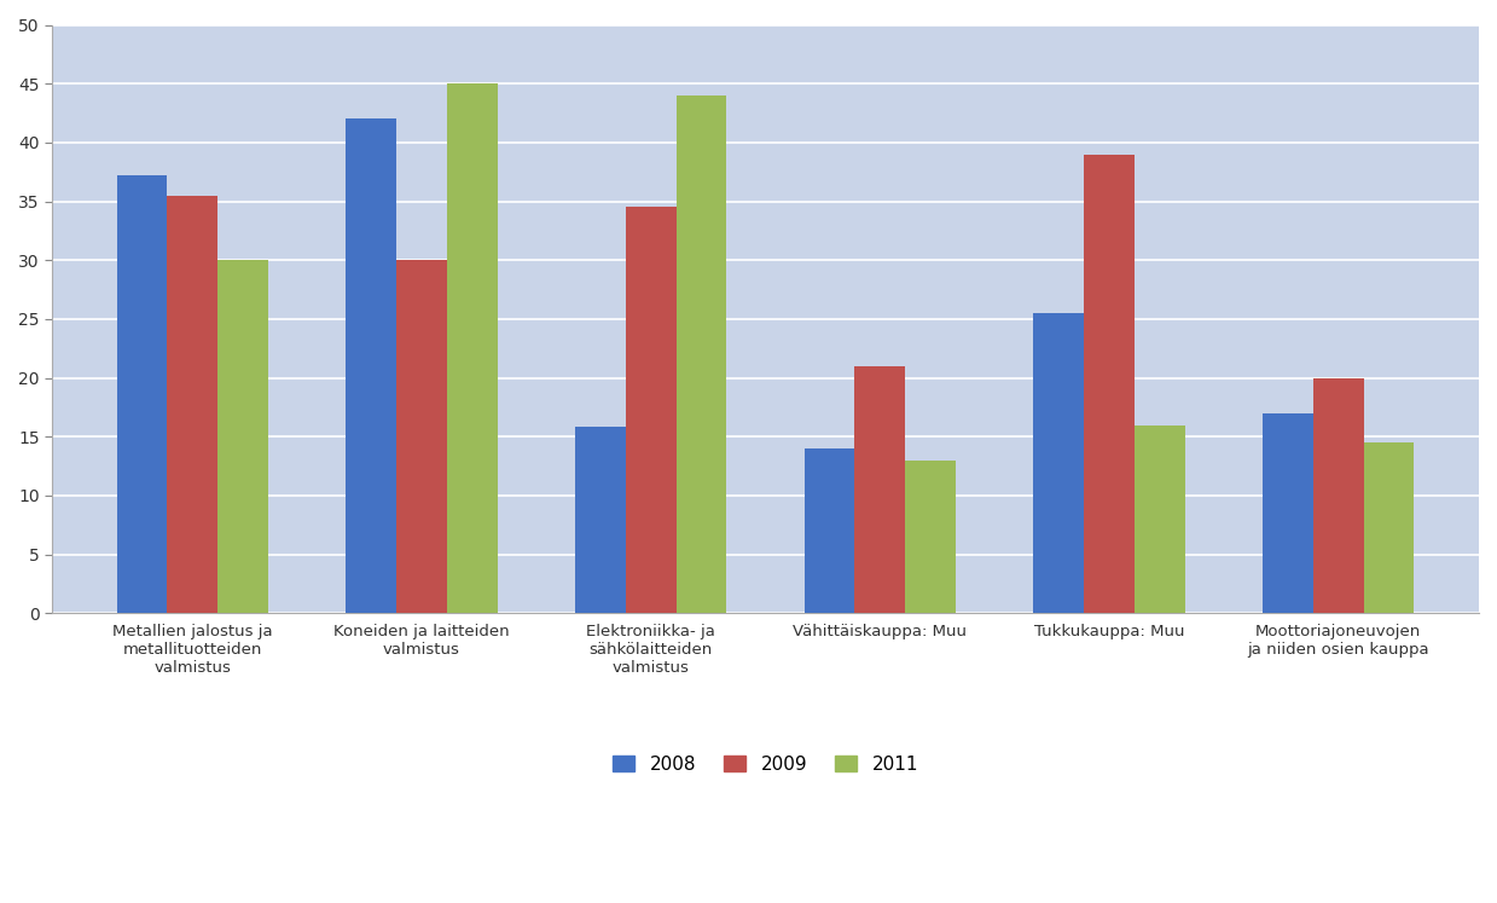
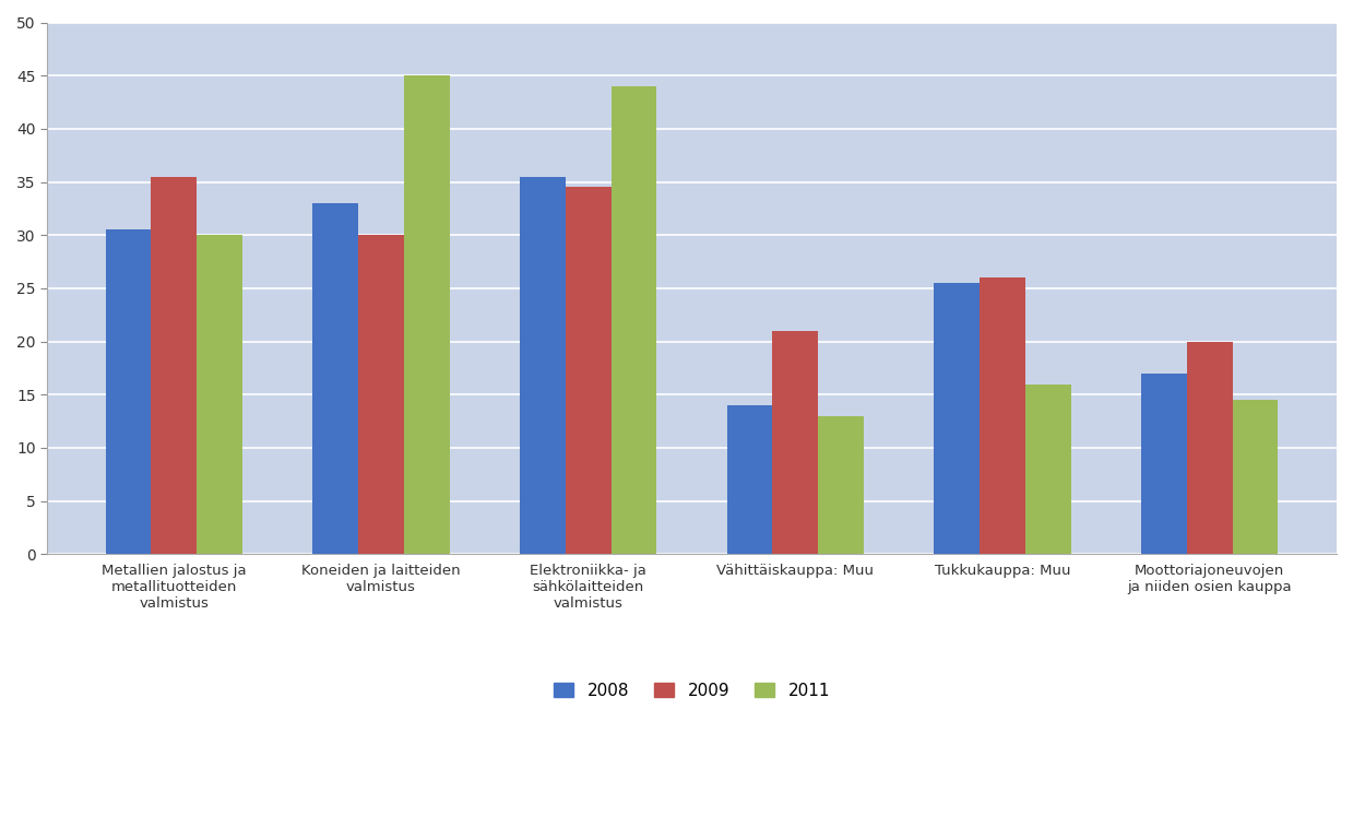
2008/Metallien jalostus ja metallituotteiden valmistus: 37.2 -> 30.5
2008/Koneiden ja laitteiden valmistus: 42.0 -> 33.0
2008/Elektroniikka- ja sähkölaitteiden valmistus: 15.8 -> 35.5
2009/Tukkukauppa: Muu: 39.0 -> 26.0
